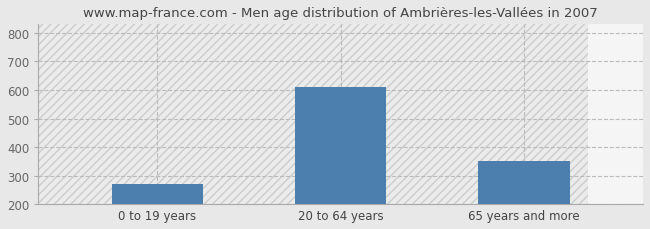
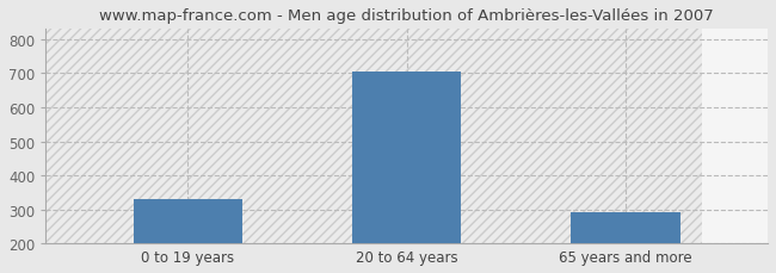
0 to 19 years: 270 -> 330
20 to 64 years: 610 -> 705
65 years and more: 350 -> 290
